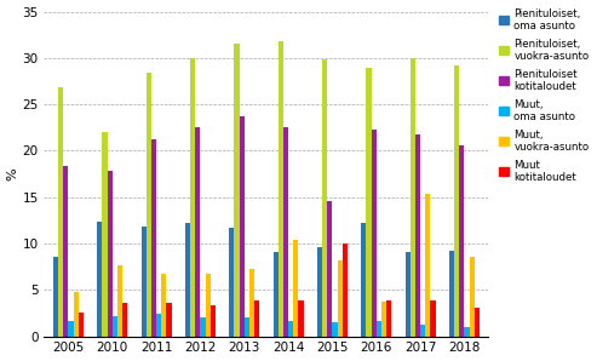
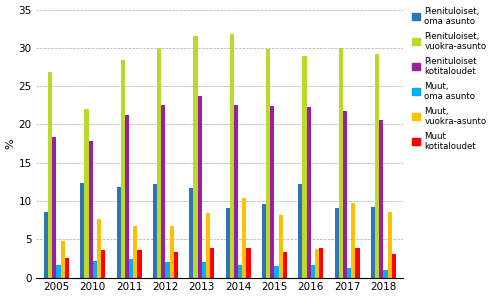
Muut, vuokra-asunto/2013: 7.2 -> 8.4
Pienituloiset kotitaloudet/2015: 14.6 -> 22.4
Muut kotitaloudet/2015: 10.0 -> 3.3
Muut, vuokra-asunto/2017: 15.4 -> 9.7
